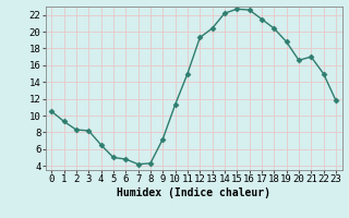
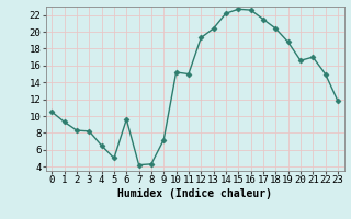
6: 4.8 -> 9.6
10: 11.3 -> 15.2
